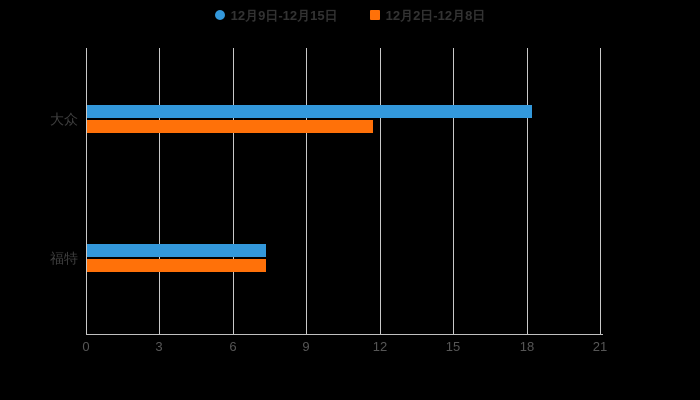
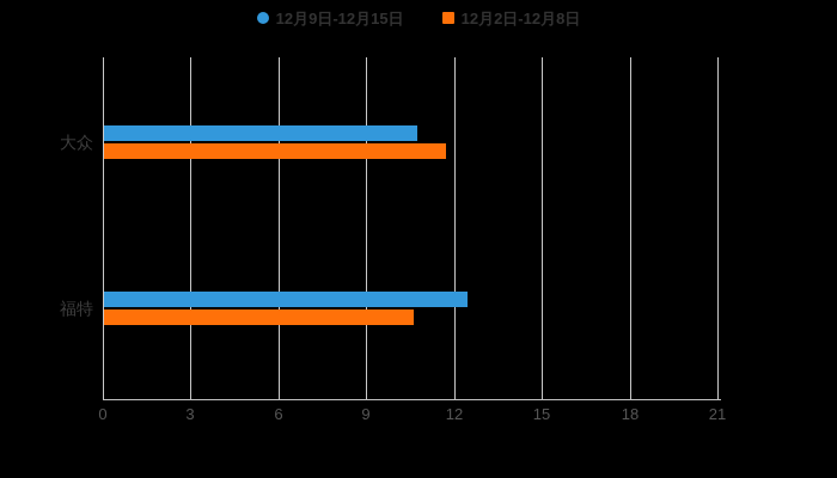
12月9日-12月15日/大众: 18.2 -> 10.7
12月9日-12月15日/福特: 7.3 -> 12.4
12月2日-12月8日/福特: 7.3 -> 10.6
